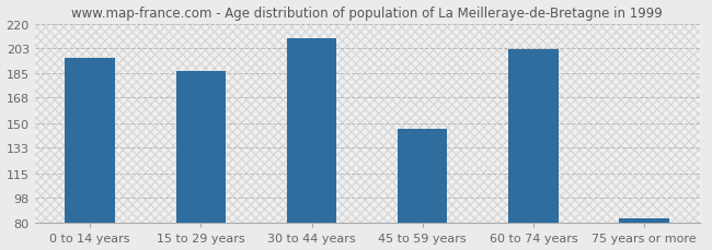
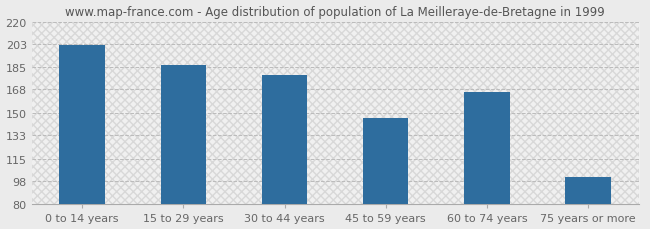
0 to 14 years: 196 -> 202
30 to 44 years: 210 -> 179
60 to 74 years: 202 -> 166
75 years or more: 83 -> 101
